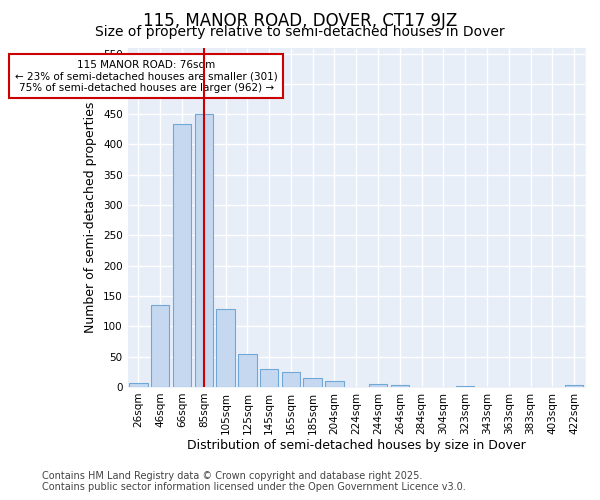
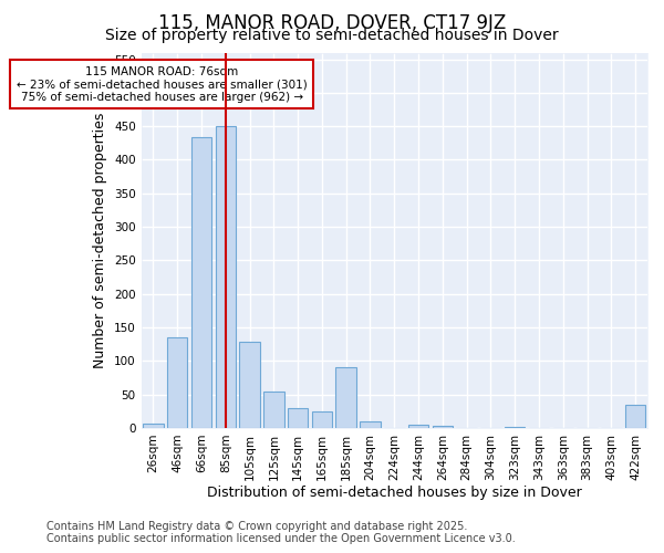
185sqm: 15 -> 90
422sqm: 3 -> 34
